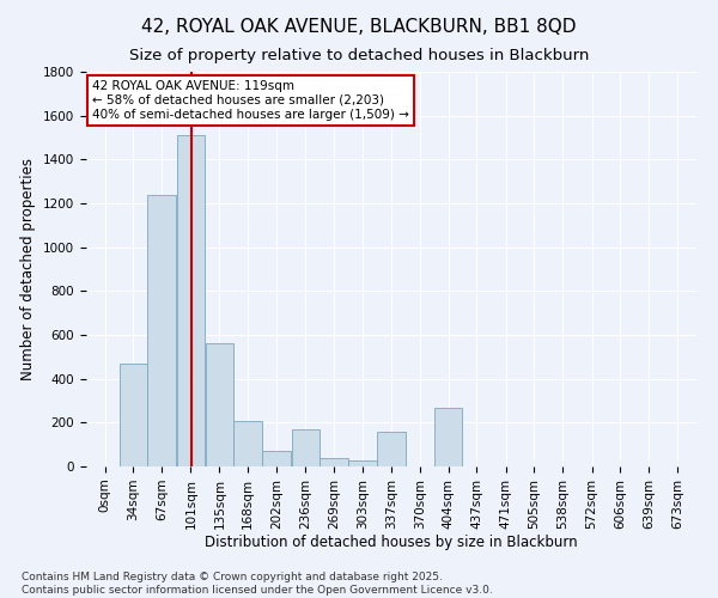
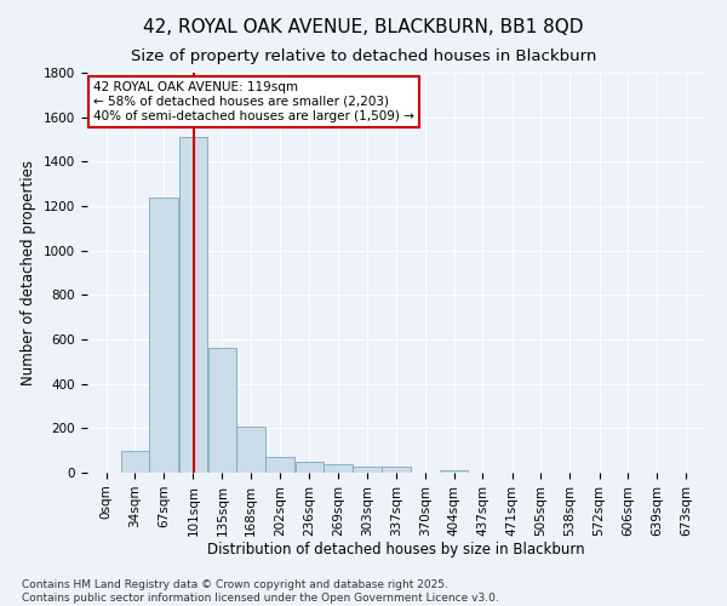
34sqm: 470 -> 100
236sqm: 170 -> 50
337sqm: 160 -> 20
404sqm: 270 -> 10
